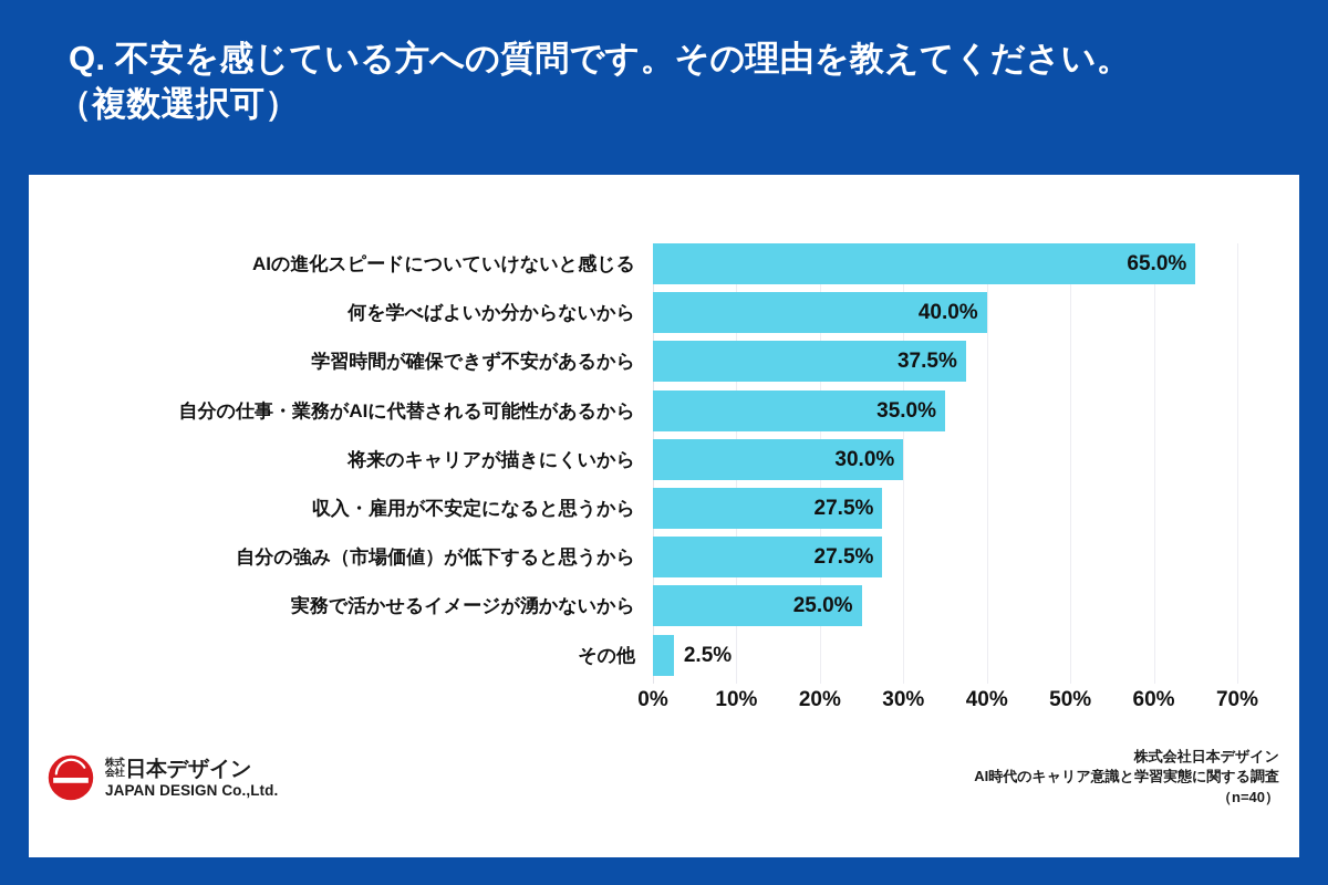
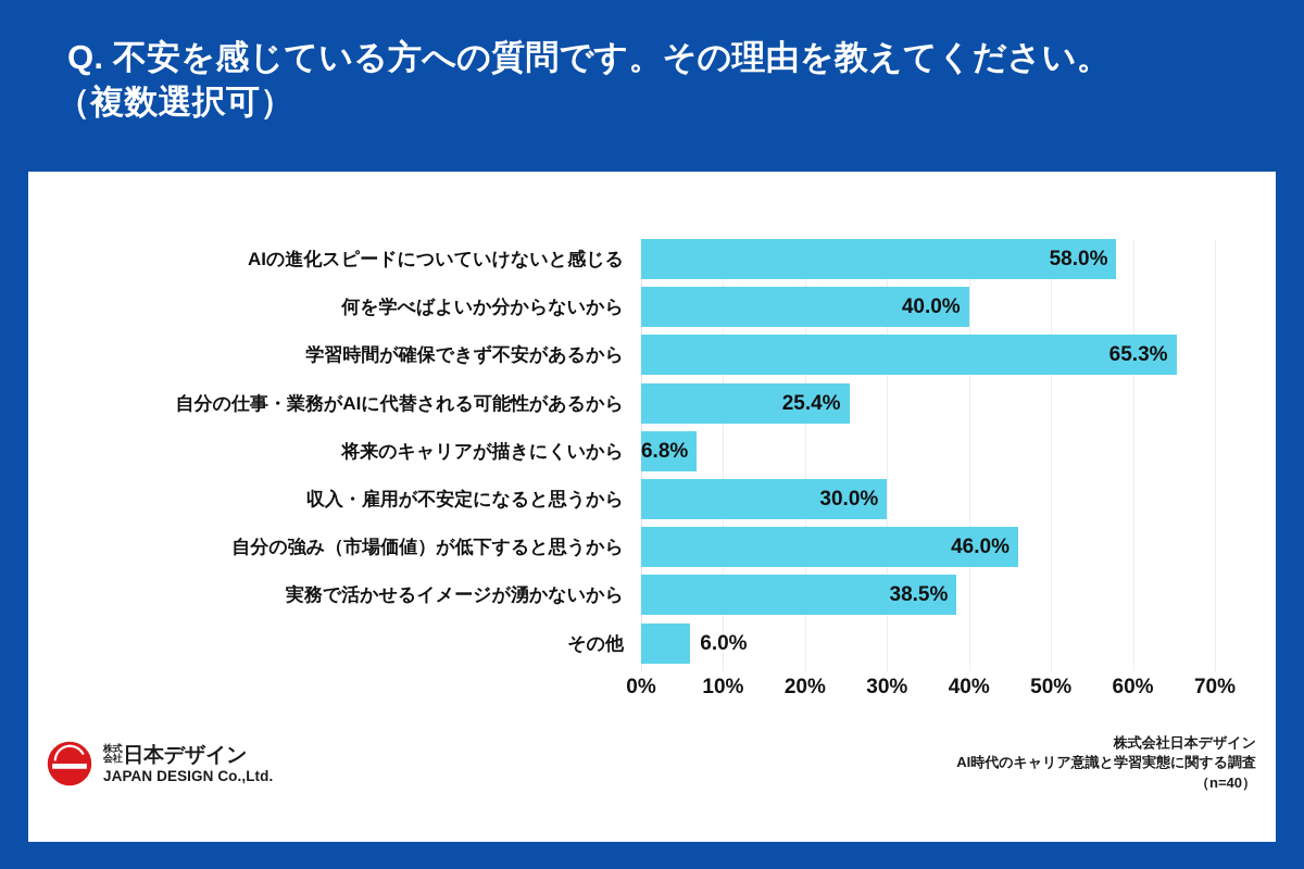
AIの進化スピードについていけないと感じる: 65.0% -> 58.0%
学習時間が確保できず不安があるから: 37.5% -> 65.3%
自分の仕事・業務がAIに代替される可能性があるから: 35.0% -> 25.4%
将来のキャリアが描きにくいから: 30.0% -> 6.8%
収入・雇用が不安定になると思うから: 27.5% -> 30.0%
自分の強み（市場価値）が低下すると思うから: 27.5% -> 46.0%
実務で活かせるイメージが湧かないから: 25.0% -> 38.5%
その他: 2.5% -> 6.0%
